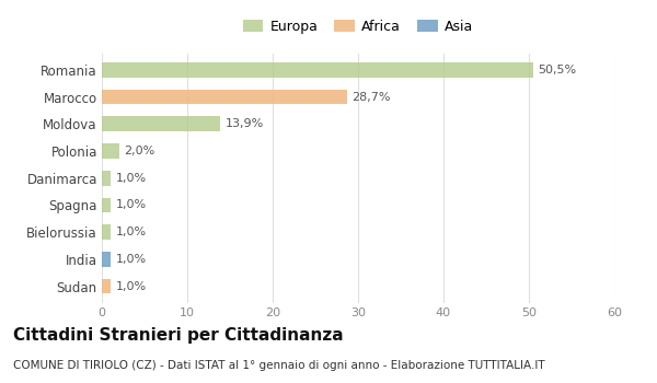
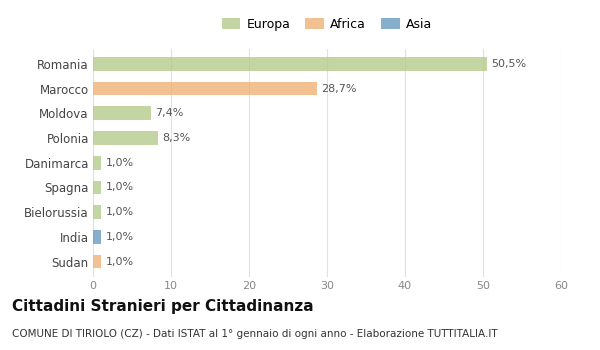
Moldova: 13,9% -> 7,4%
Polonia: 2,0% -> 8,3%
